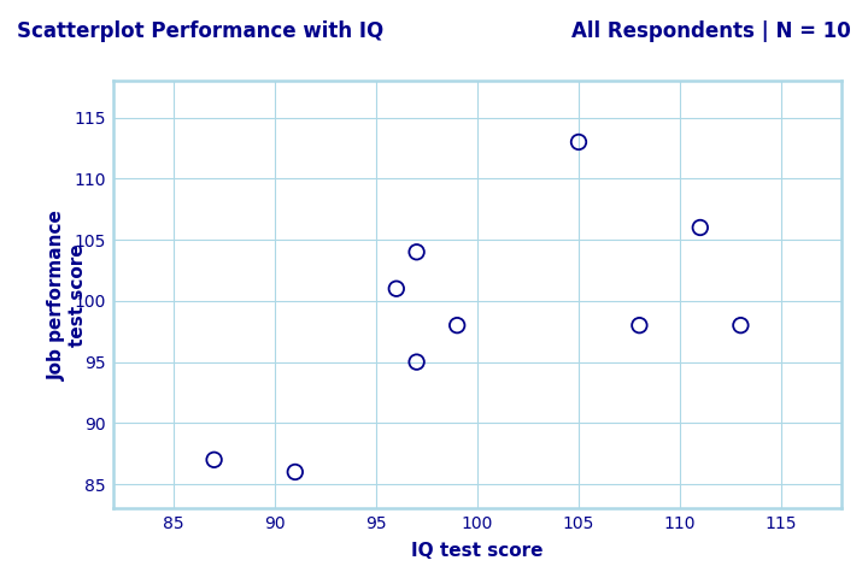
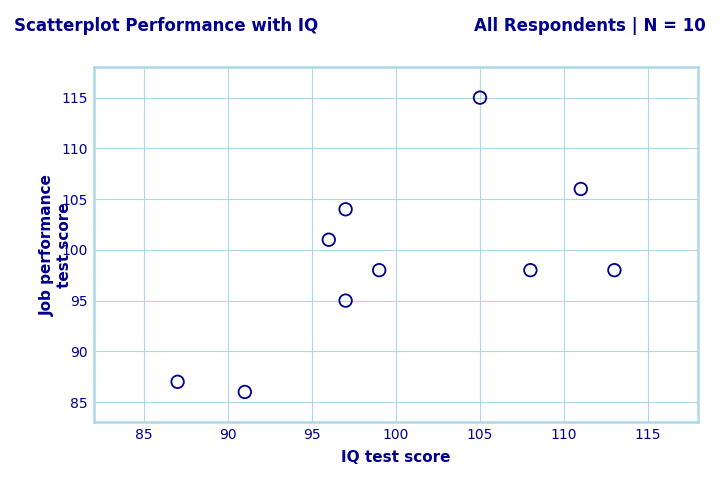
105: 113 -> 115
